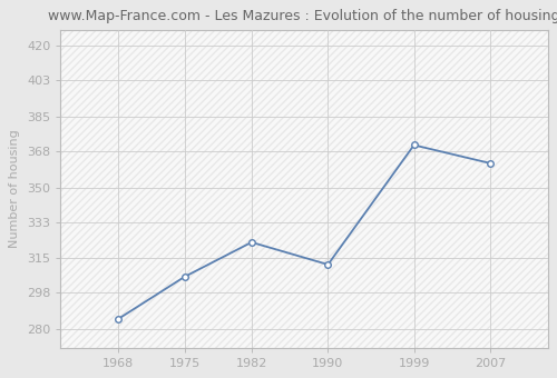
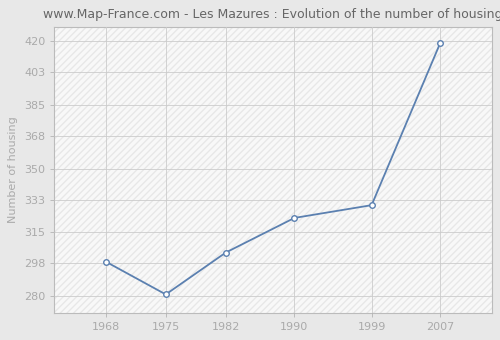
1968: 285 -> 299
1975: 306 -> 281
1982: 323 -> 304
1990: 312 -> 323
1999: 371 -> 330
2007: 362 -> 419
